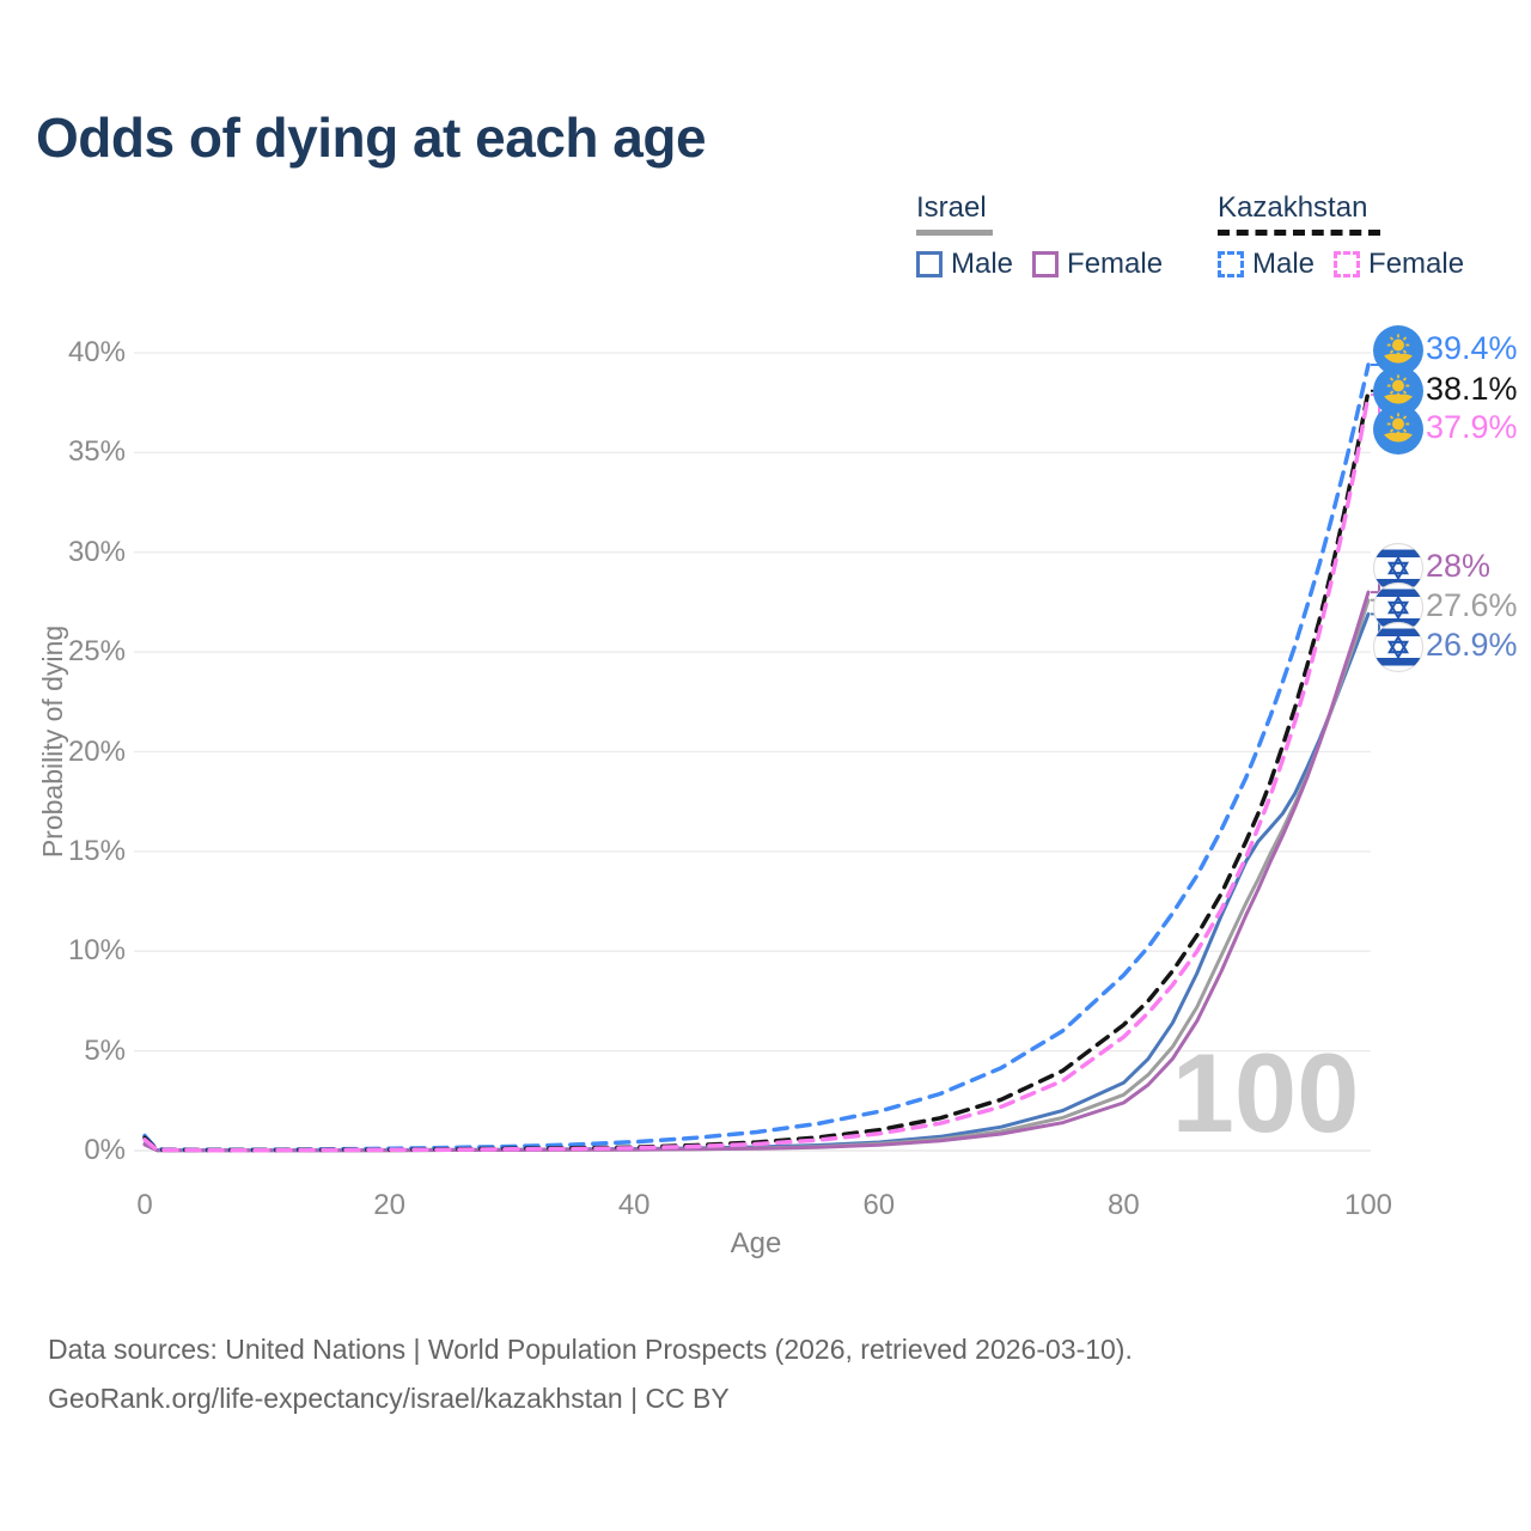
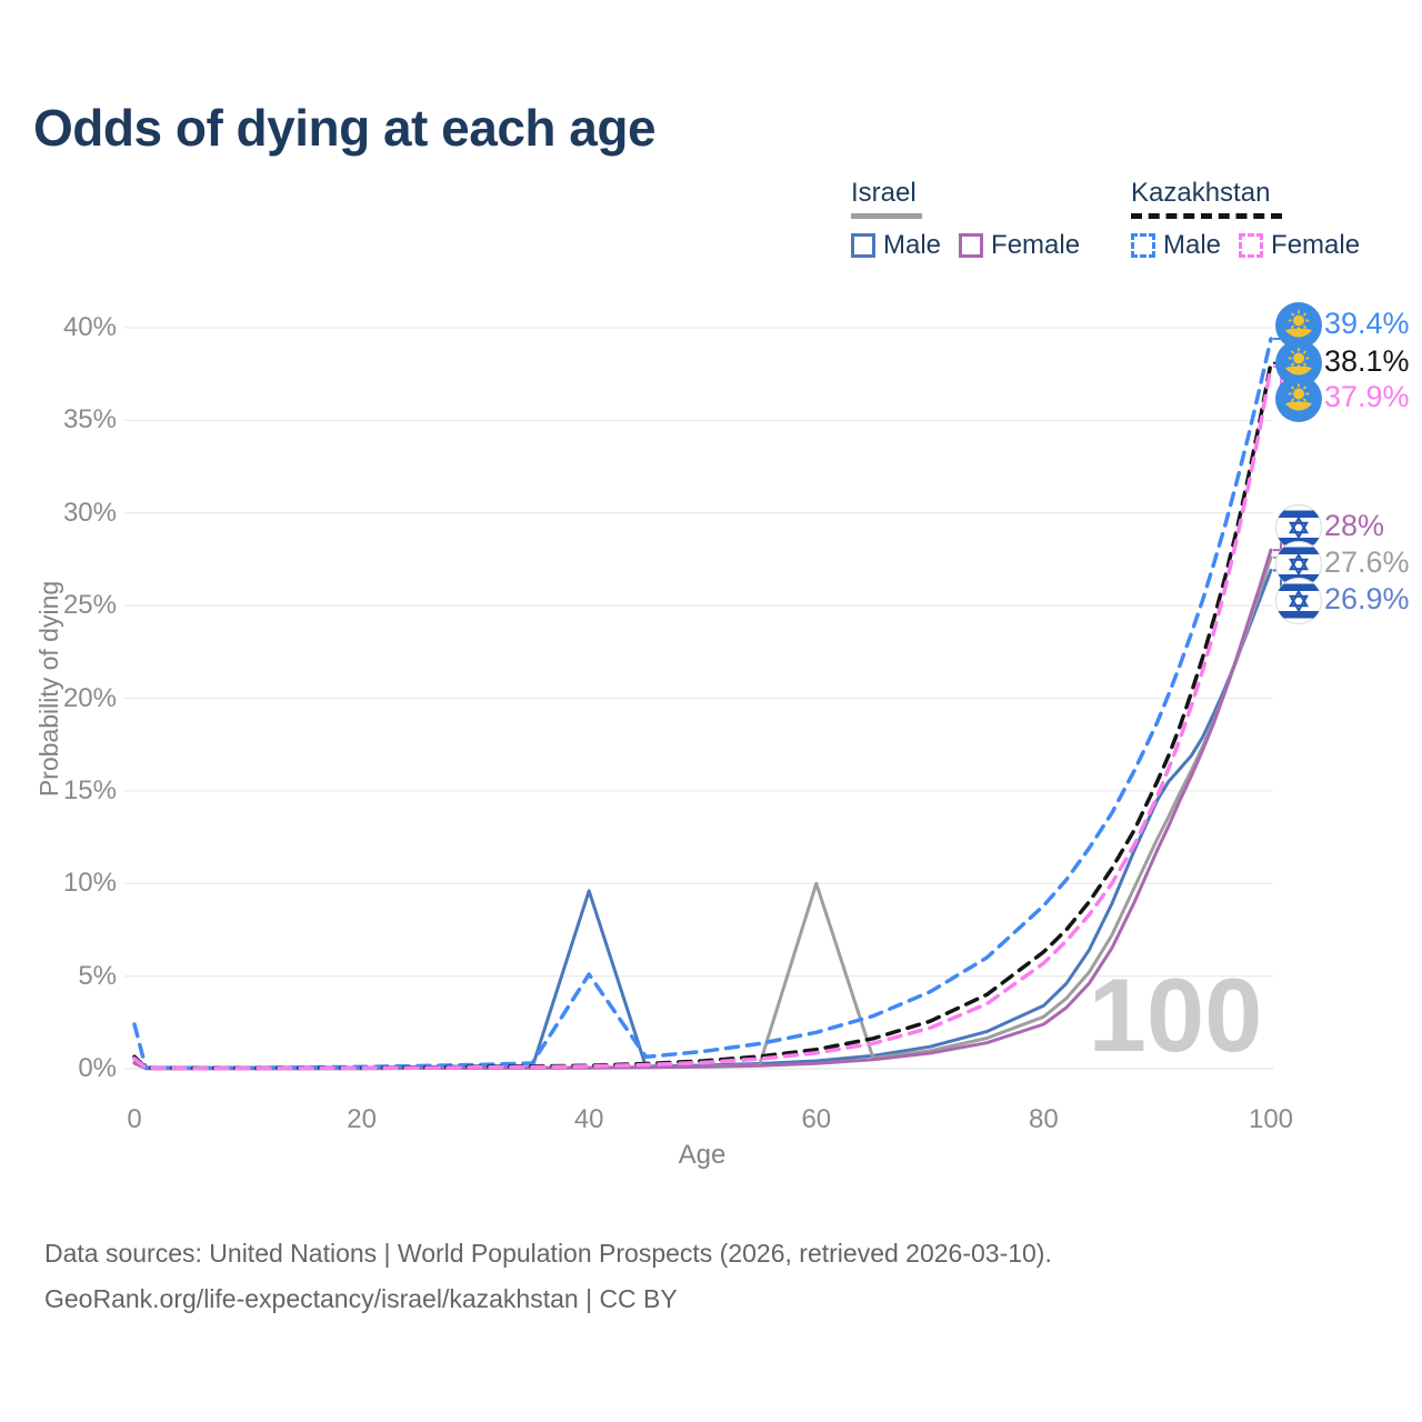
Kazakhstan Male/0: 0.8% -> 2.4%
Kazakhstan Male/40: 0.4% -> 5.1%
Israel Male/40: 0.1% -> 9.6%
Israel/60: 0.3% -> 10.0%
